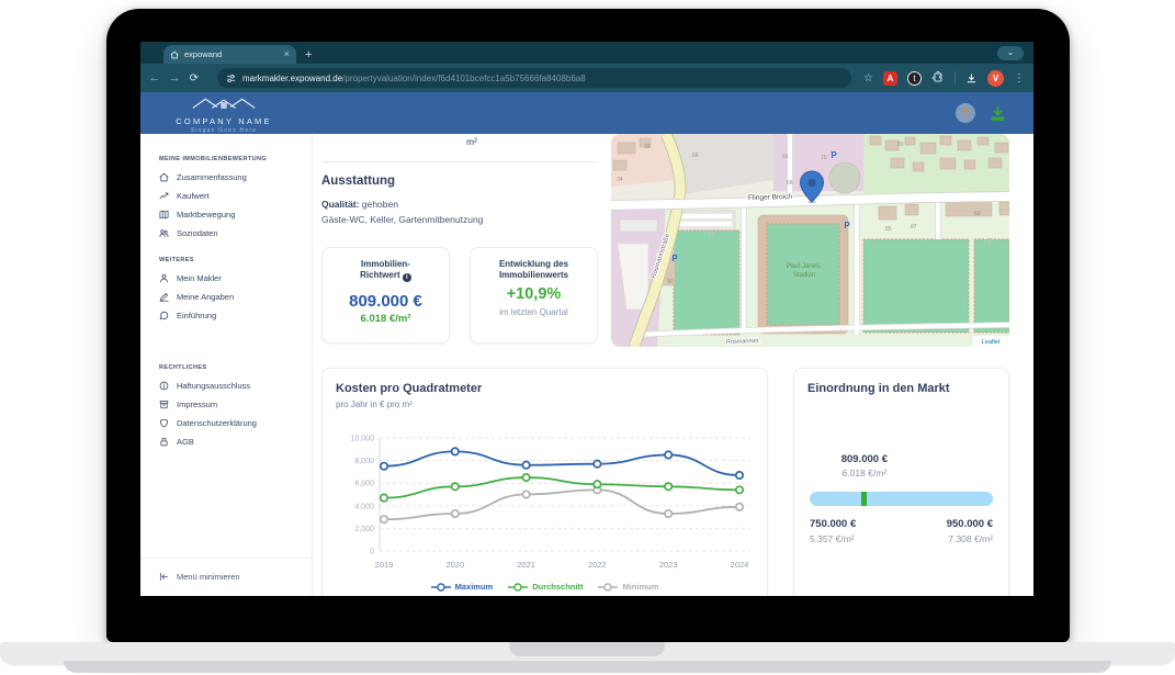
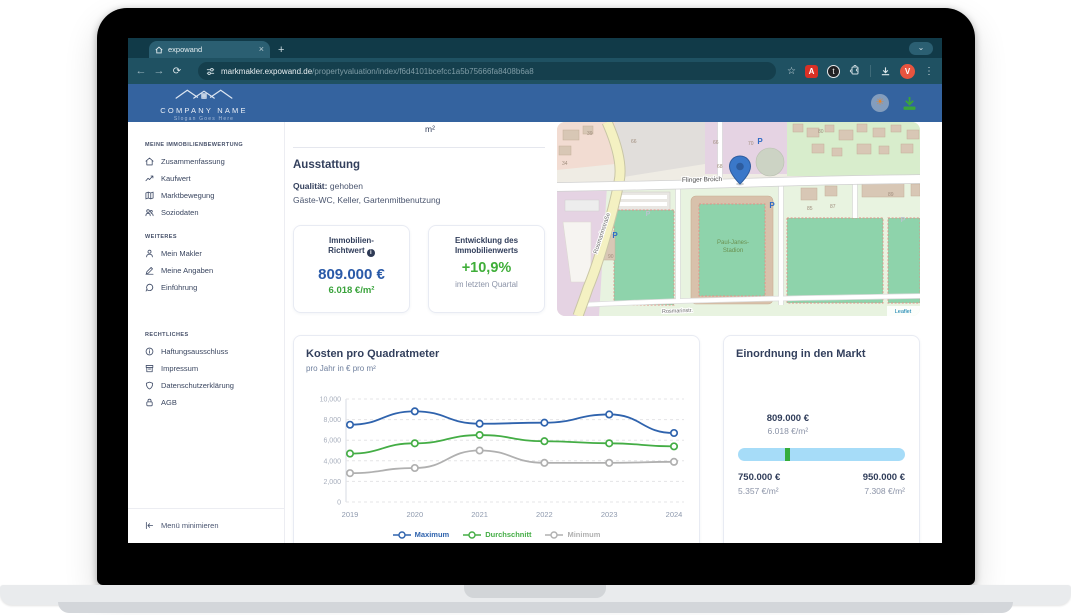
Minimum/2022: 5400 -> 3800
Minimum/2023: 3300 -> 3800
